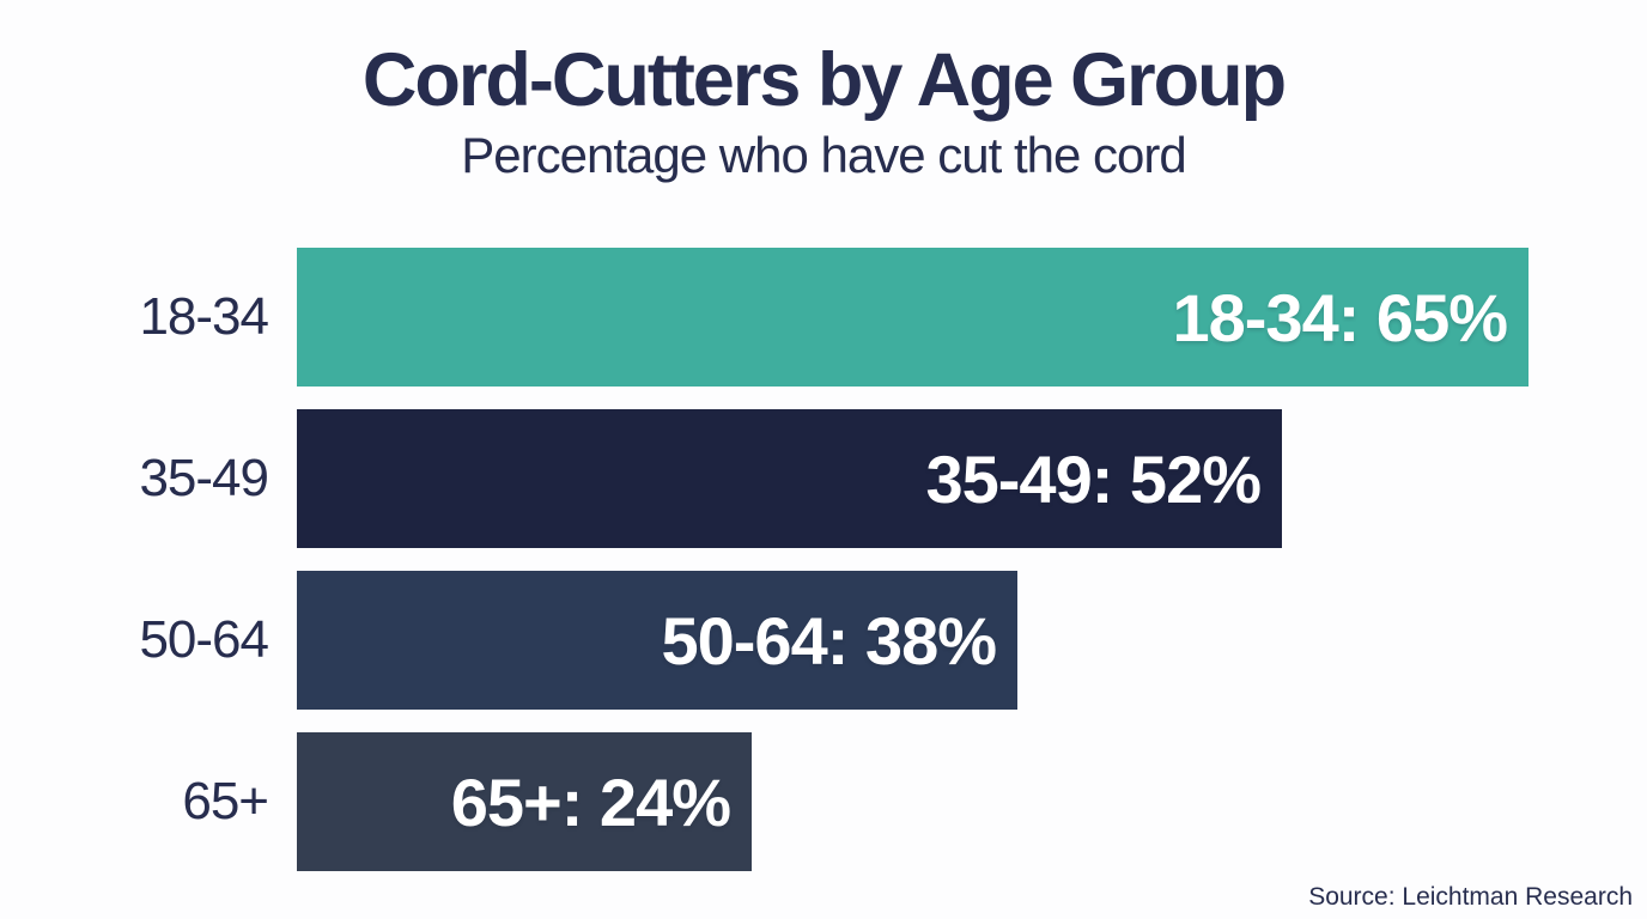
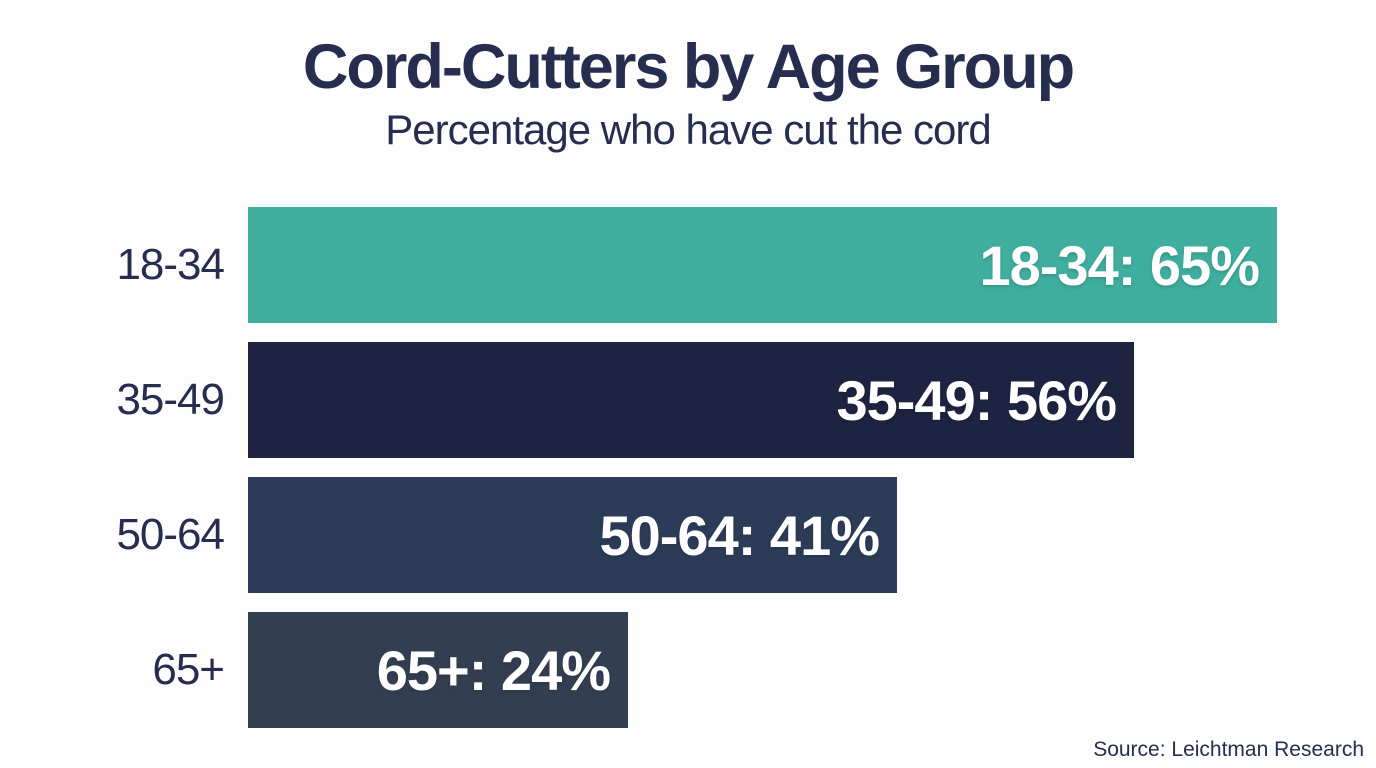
35-49: 52% -> 56%
50-64: 38% -> 41%
